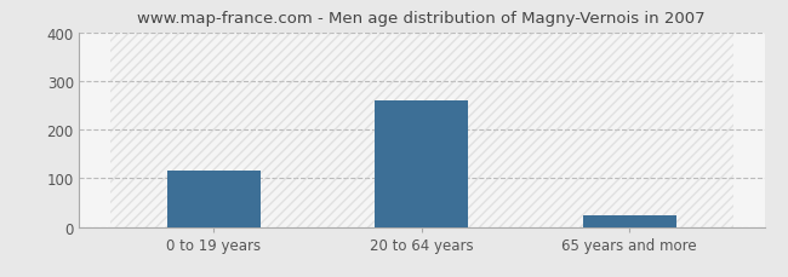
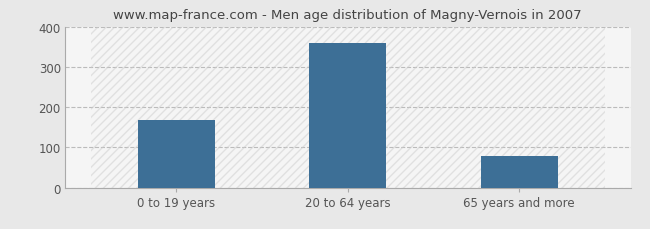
0 to 19 years: 115 -> 168
20 to 64 years: 260 -> 360
65 years and more: 25 -> 78
